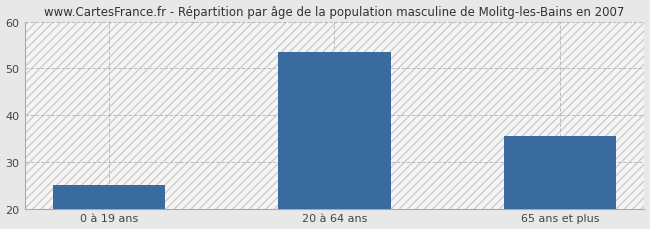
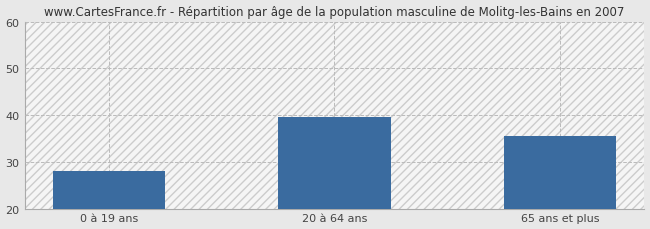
0 à 19 ans: 25.0 -> 28.0
20 à 64 ans: 53.5 -> 39.5
